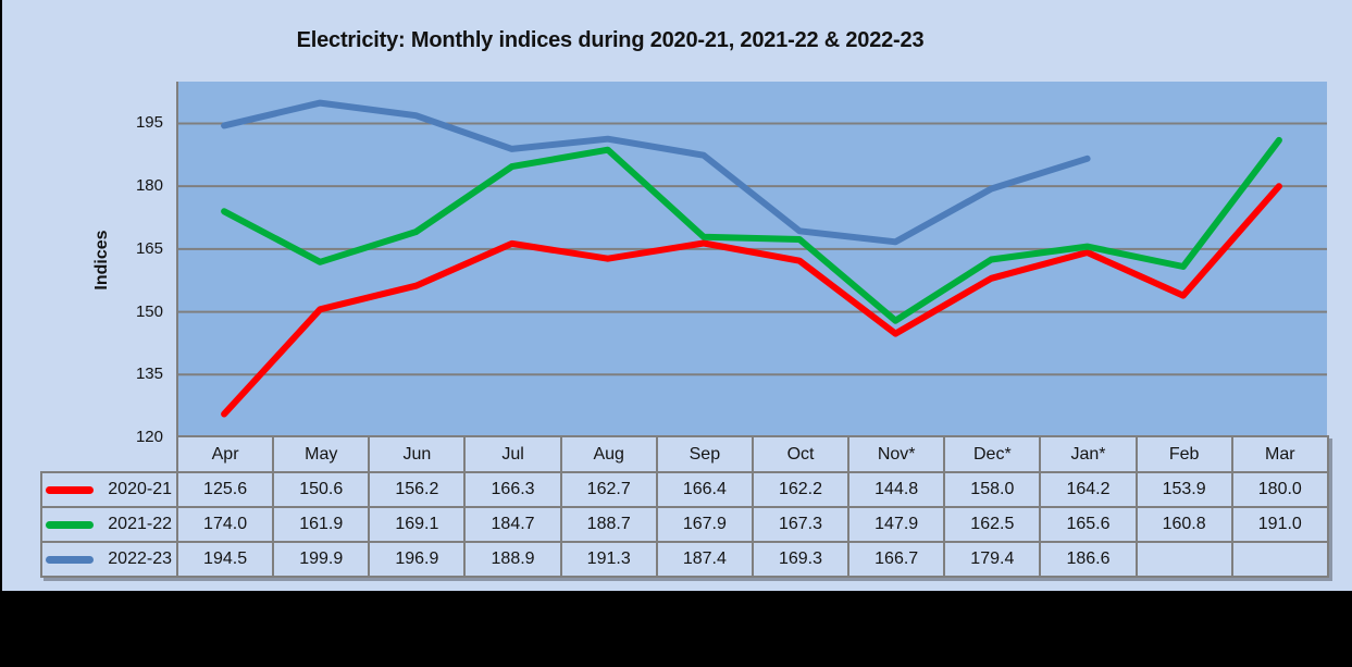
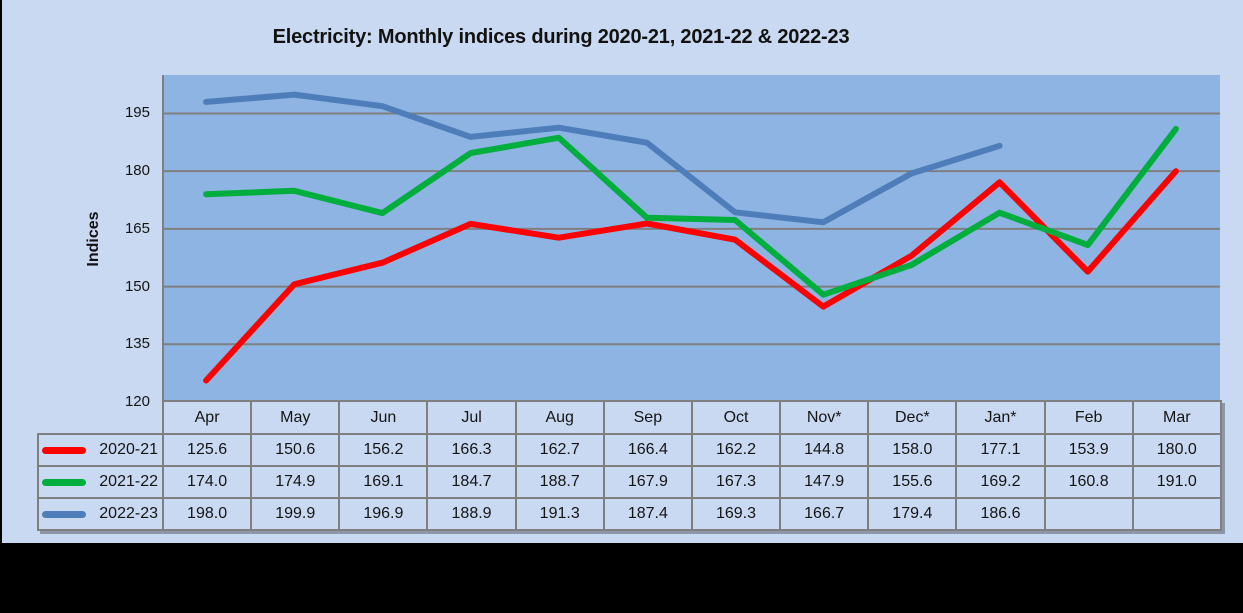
2022-23/Apr: 194.5 -> 198.0
2021-22/May: 161.9 -> 174.9
2021-22/Dec*: 162.5 -> 155.6
2020-21/Jan*: 164.2 -> 177.1
2021-22/Jan*: 165.6 -> 169.2
